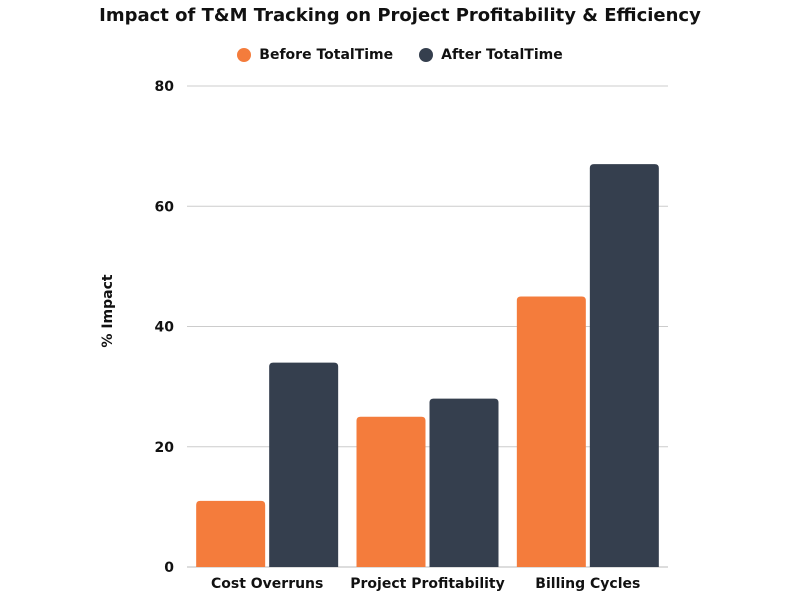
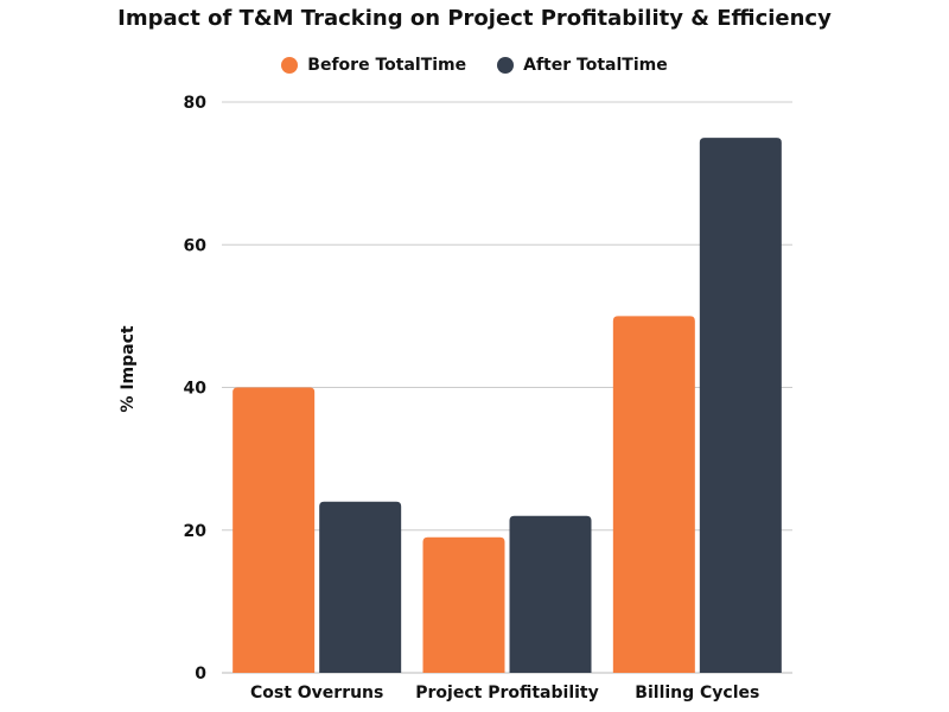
Before TotalTime/Cost Overruns: 11 -> 40
After TotalTime/Cost Overruns: 34 -> 24
Before TotalTime/Project Profitability: 25 -> 19
After TotalTime/Project Profitability: 28 -> 22
Before TotalTime/Billing Cycles: 45 -> 50
After TotalTime/Billing Cycles: 67 -> 75
